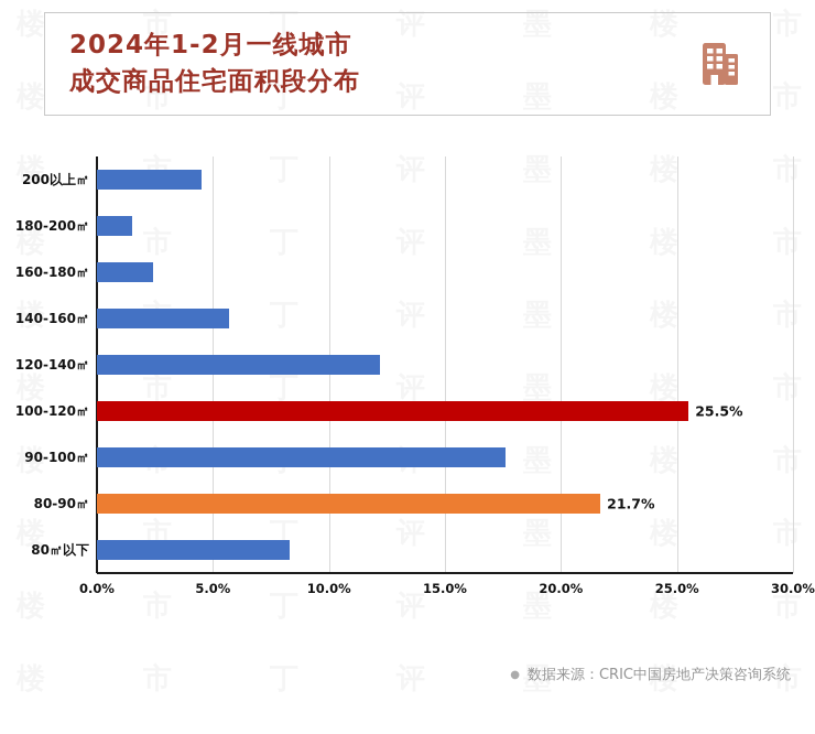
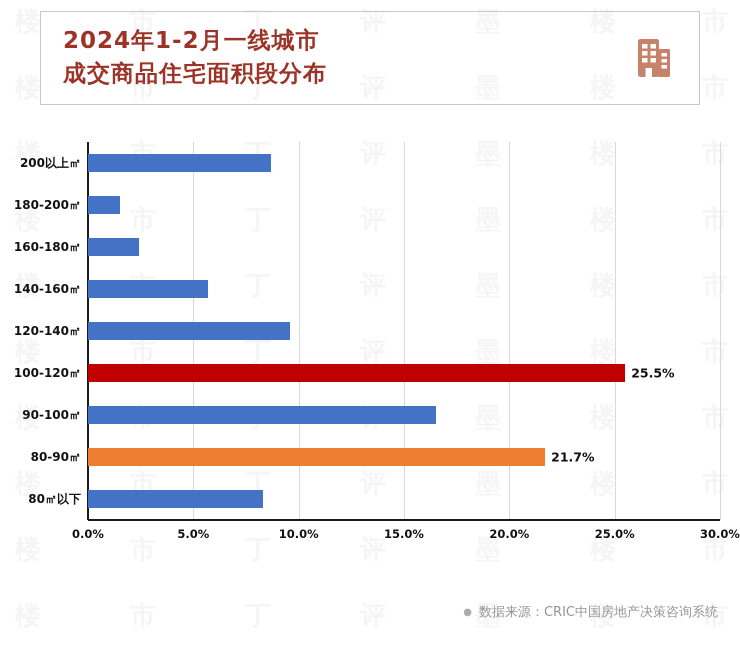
200以上㎡: 4.5% -> 8.7%
120-140㎡: 12.2% -> 9.6%
90-100㎡: 17.6% -> 16.5%
